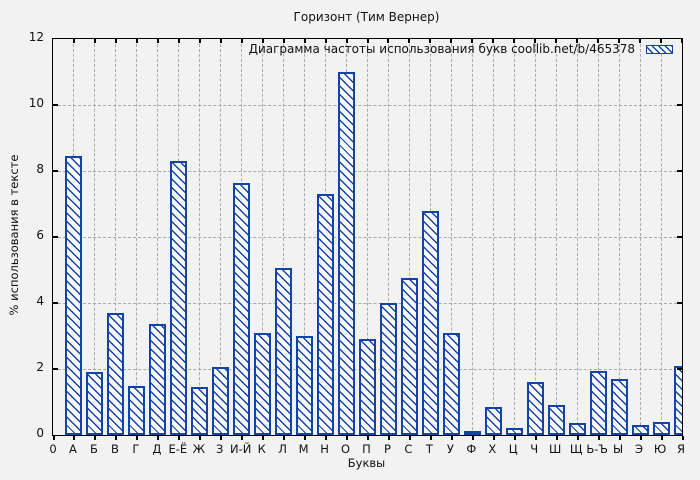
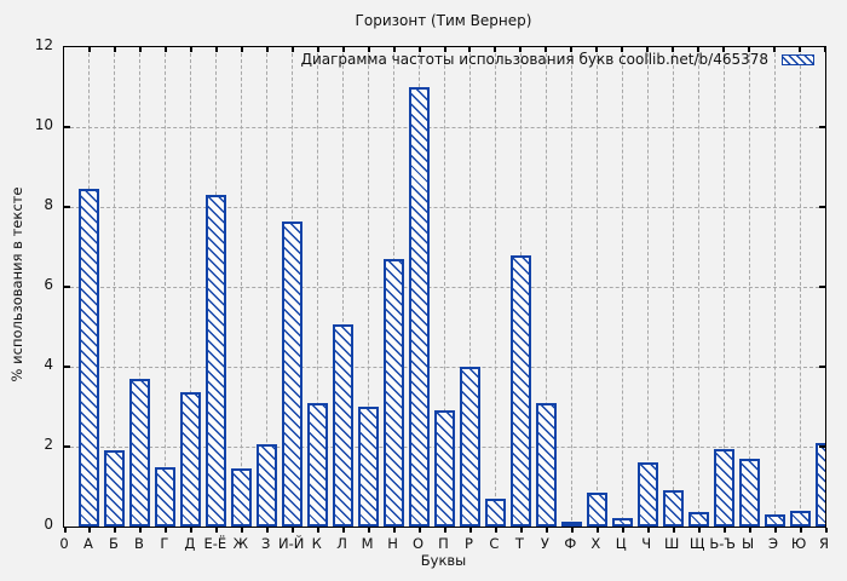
Н: 7.3 -> 6.7
С: 4.8 -> 0.7
